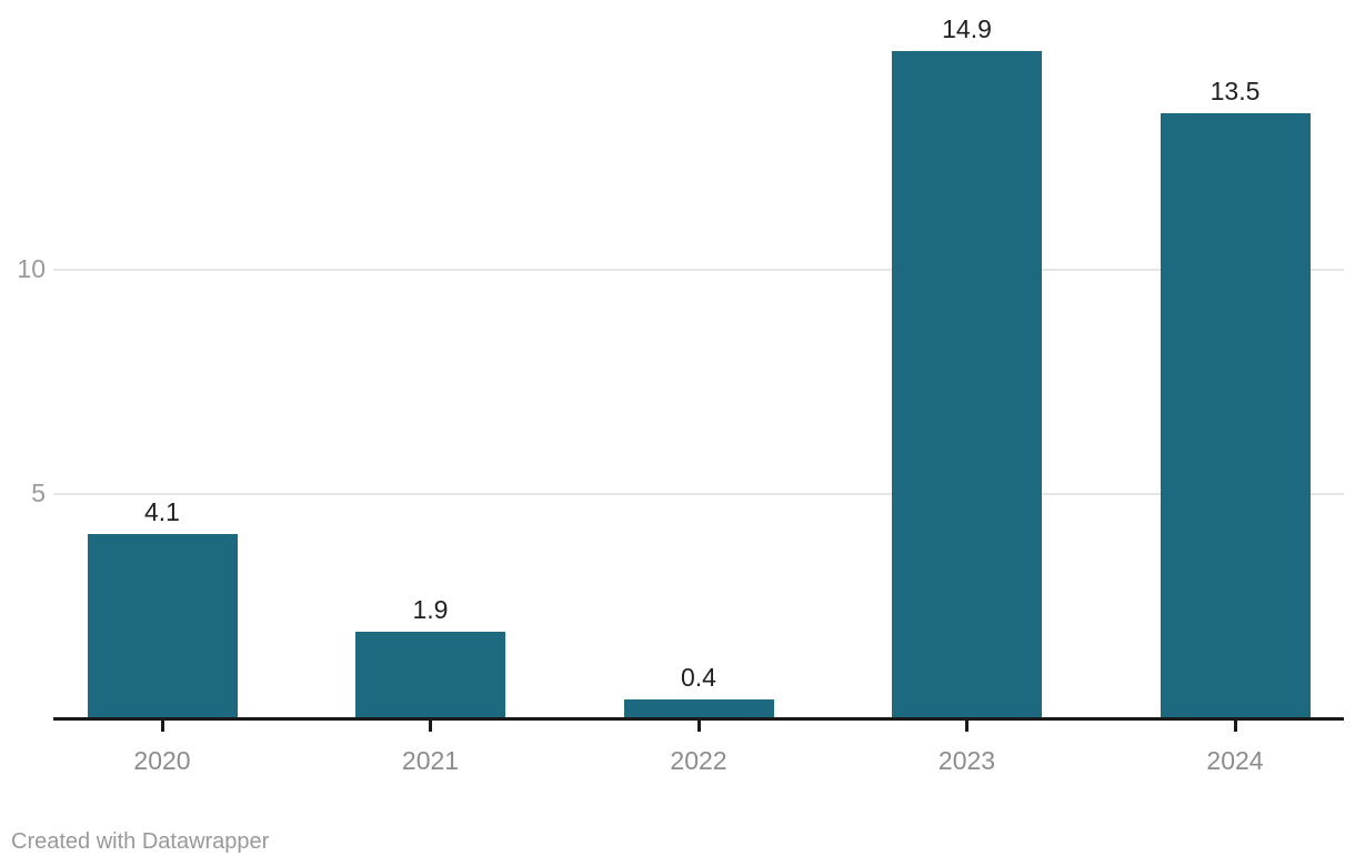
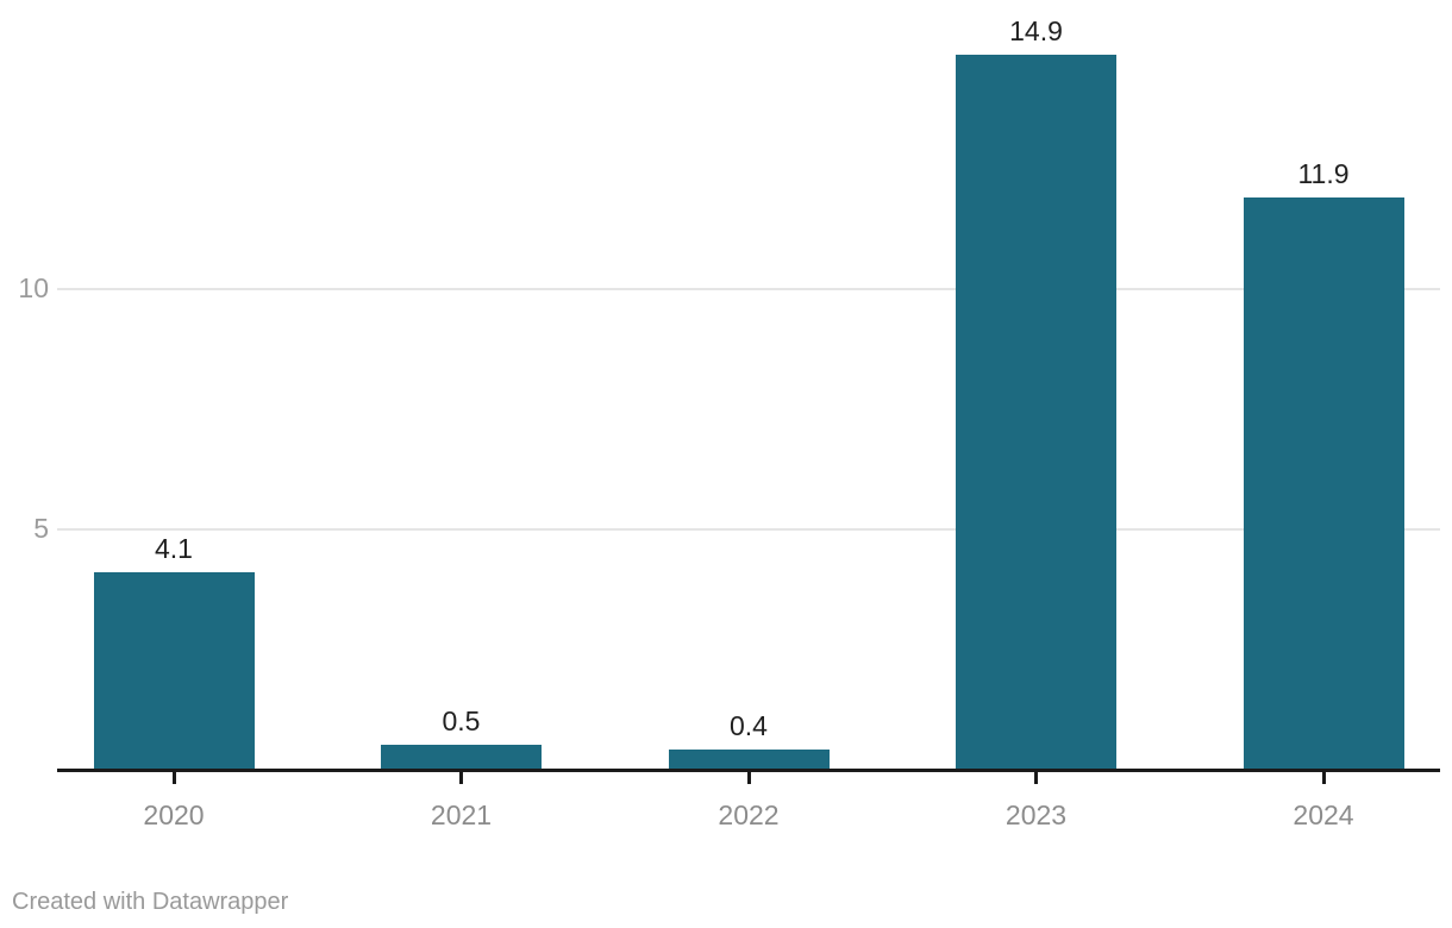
2021: 1.9 -> 0.5
2024: 13.5 -> 11.9
